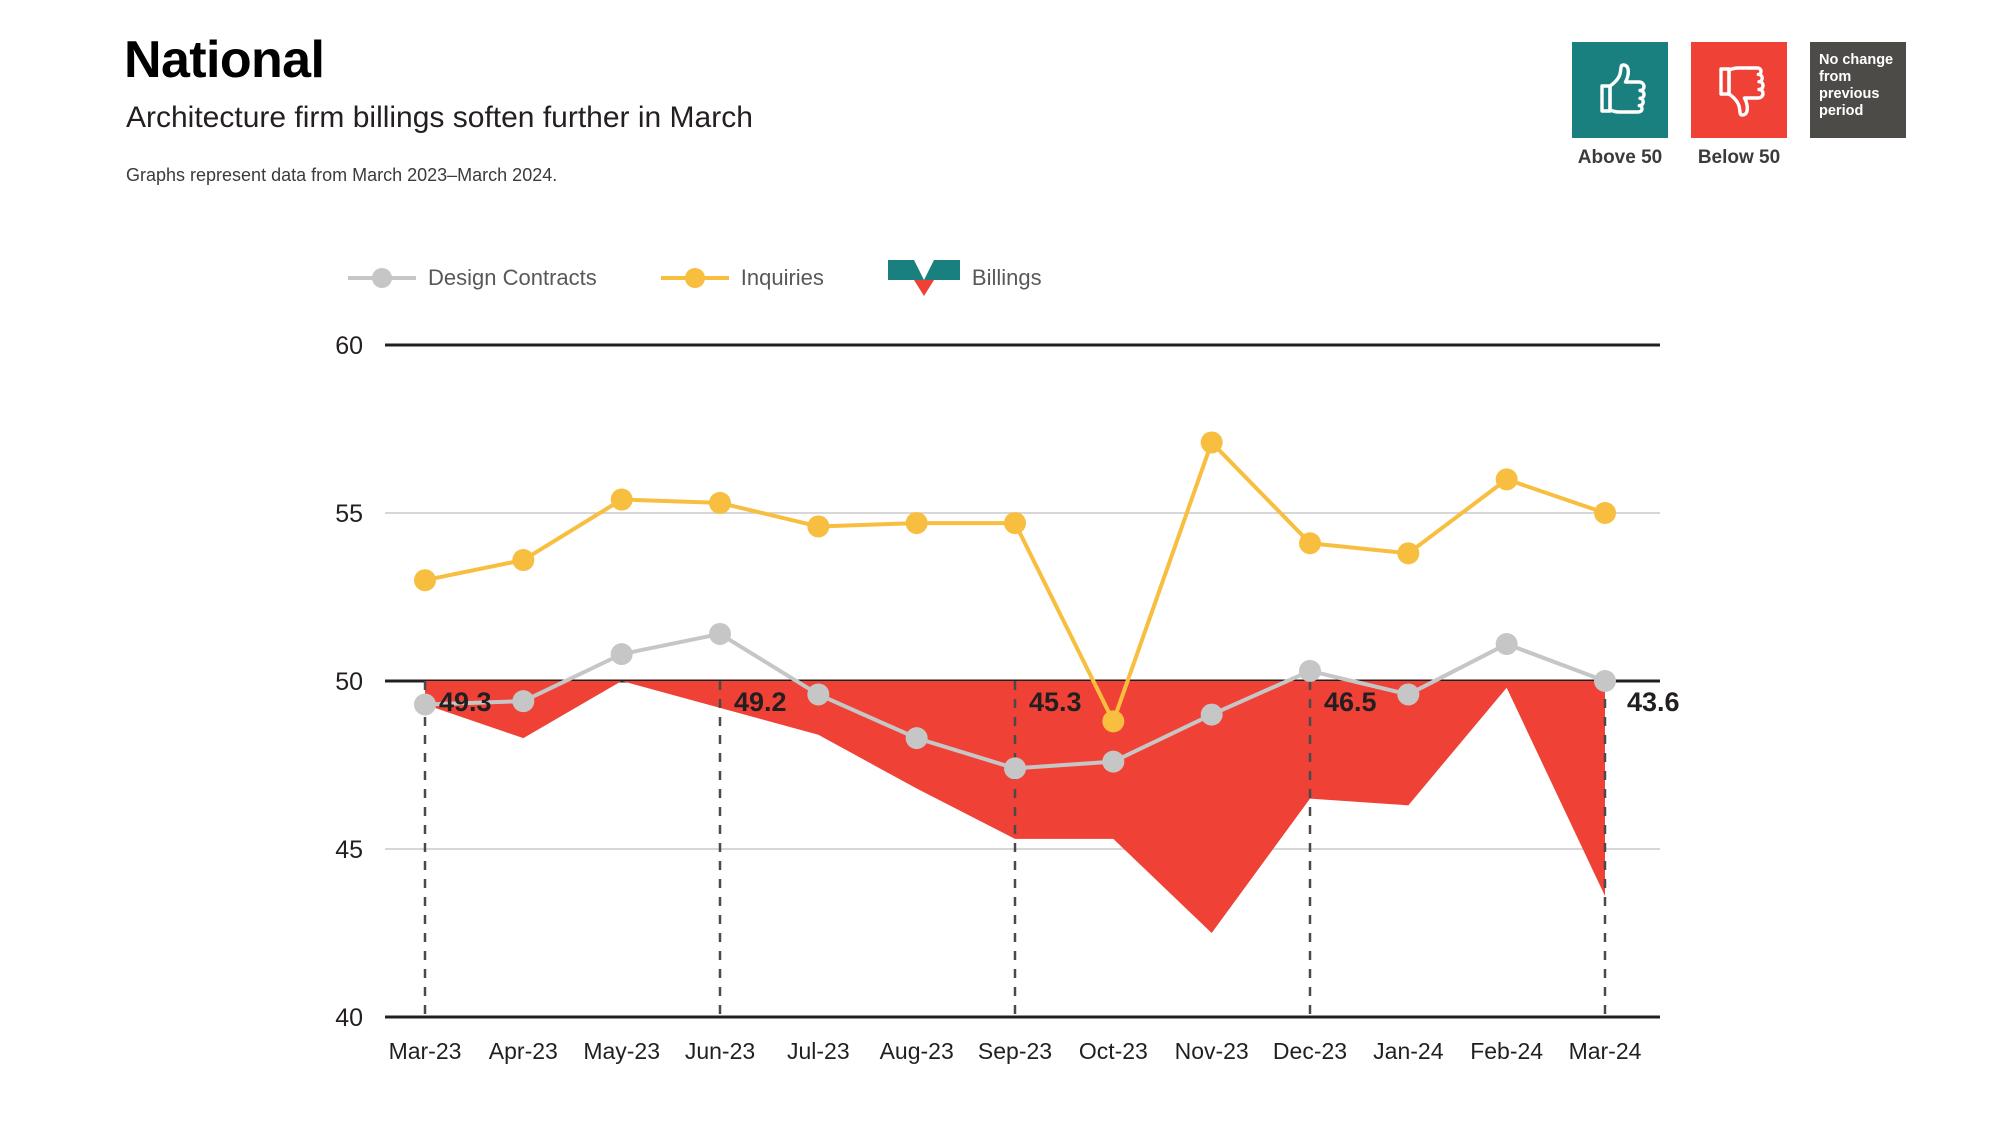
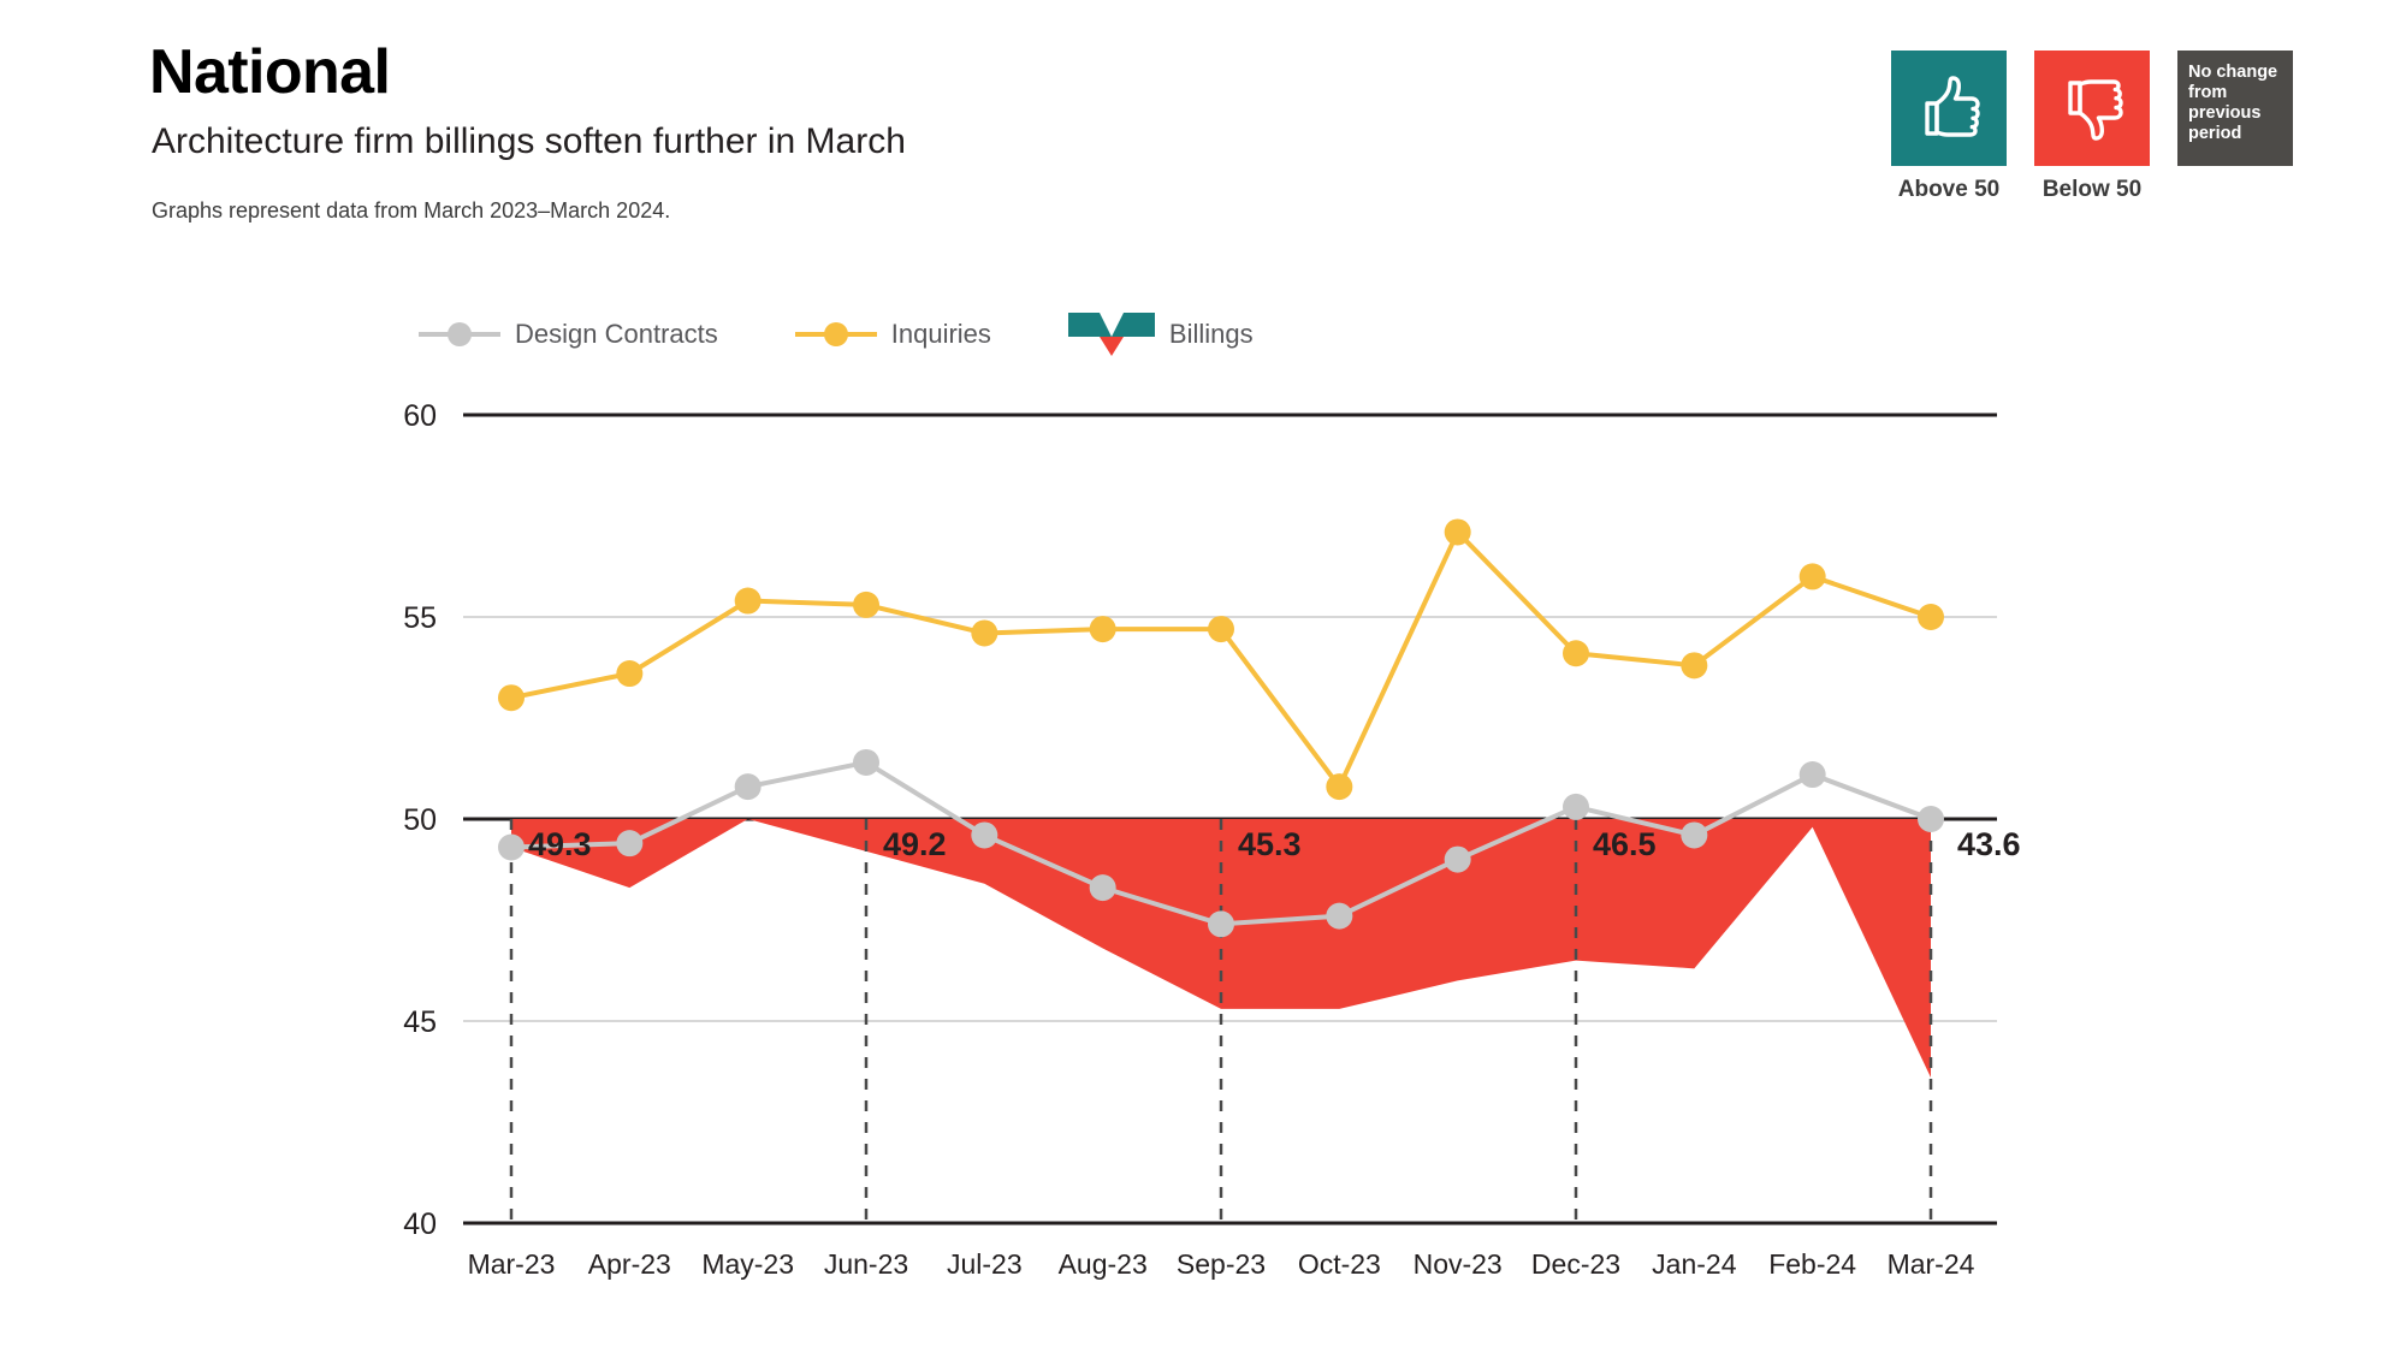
Inquiries/Oct-23: 48.8 -> 50.8
Billings/Nov-23: 42.5 -> 46.0
